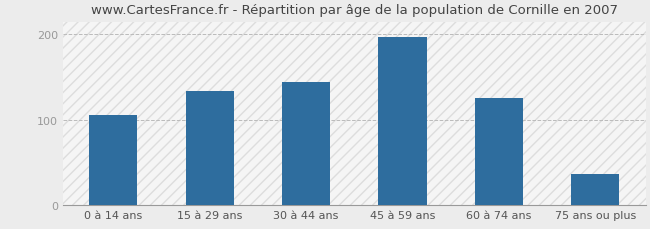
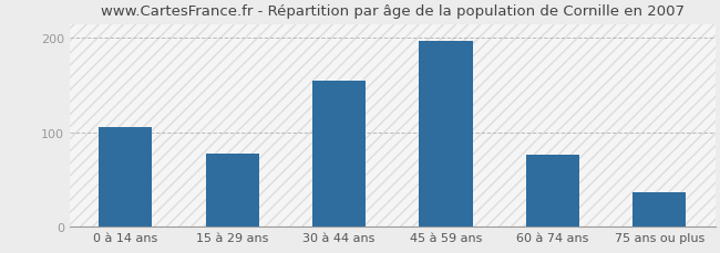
15 à 29 ans: 134 -> 78
30 à 44 ans: 144 -> 155
60 à 74 ans: 126 -> 76
